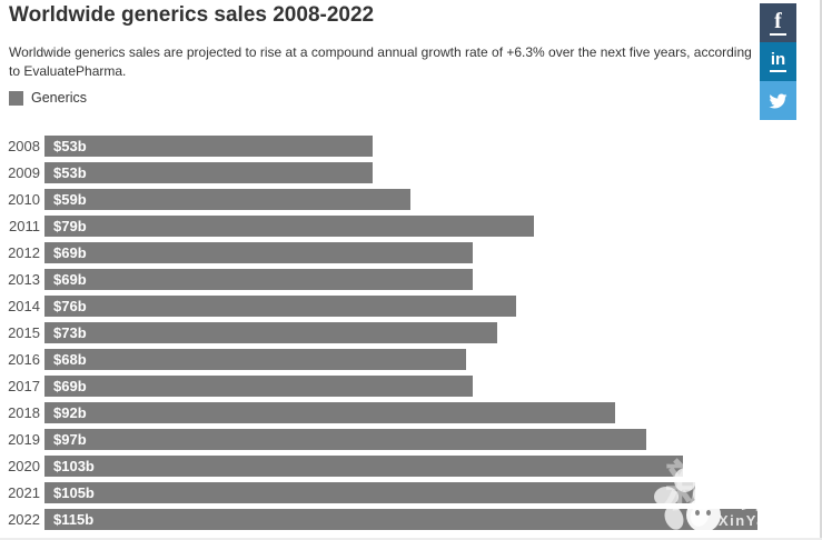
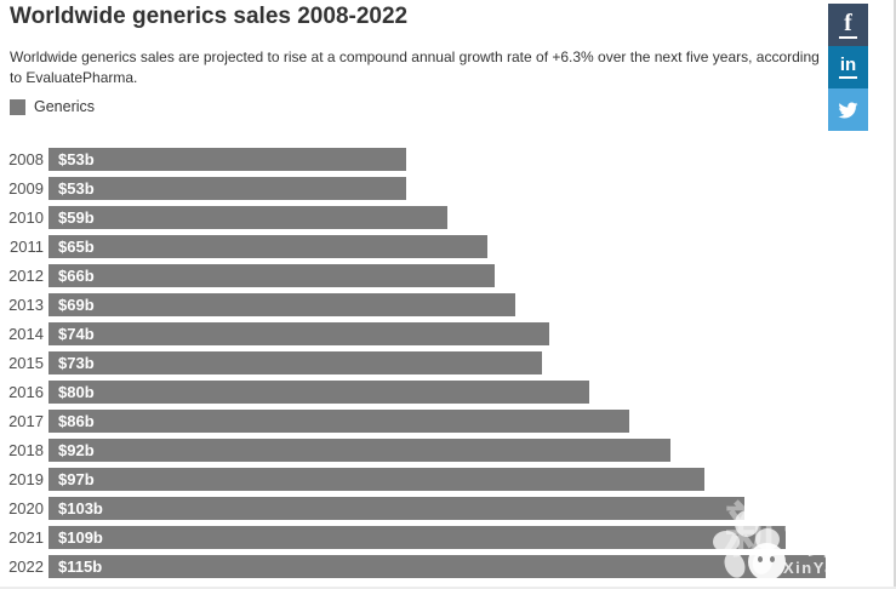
2011: $79b -> $65b
2012: $69b -> $66b
2014: $76b -> $74b
2016: $68b -> $80b
2017: $69b -> $86b
2021: $105b -> $109b
